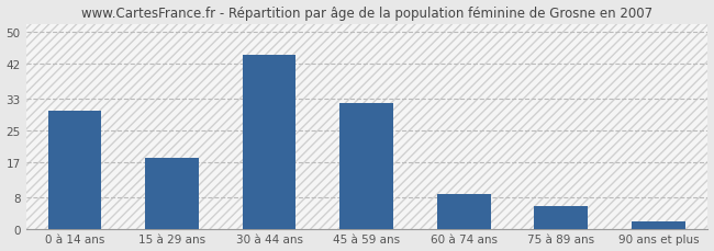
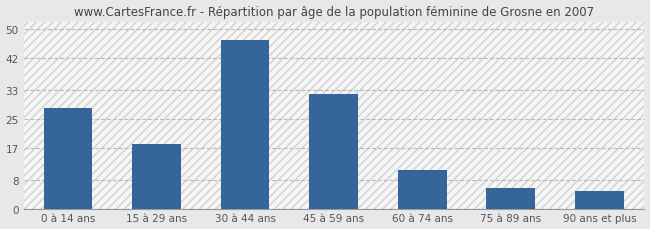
0 à 14 ans: 30 -> 28
30 à 44 ans: 44 -> 47
60 à 74 ans: 9 -> 11
90 ans et plus: 2 -> 5
